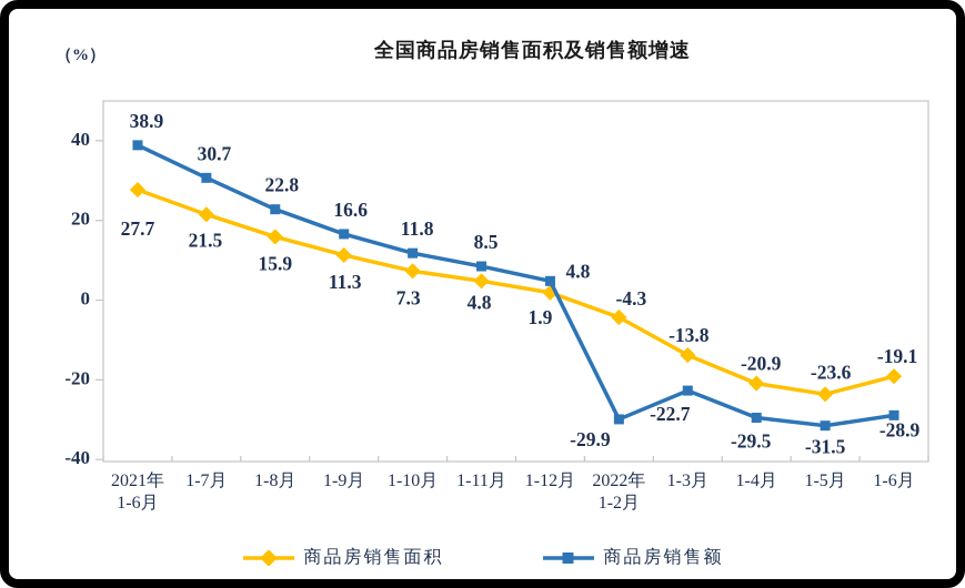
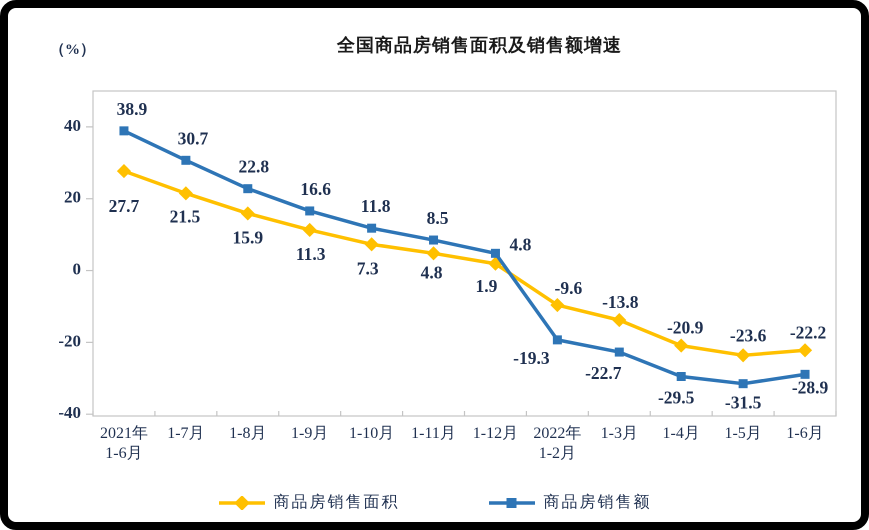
商品房销售面积/2022年 1-2月: -4.3 -> -9.6
商品房销售额/2022年 1-2月: -29.9 -> -19.3
商品房销售面积/1-6月: -19.1 -> -22.2
